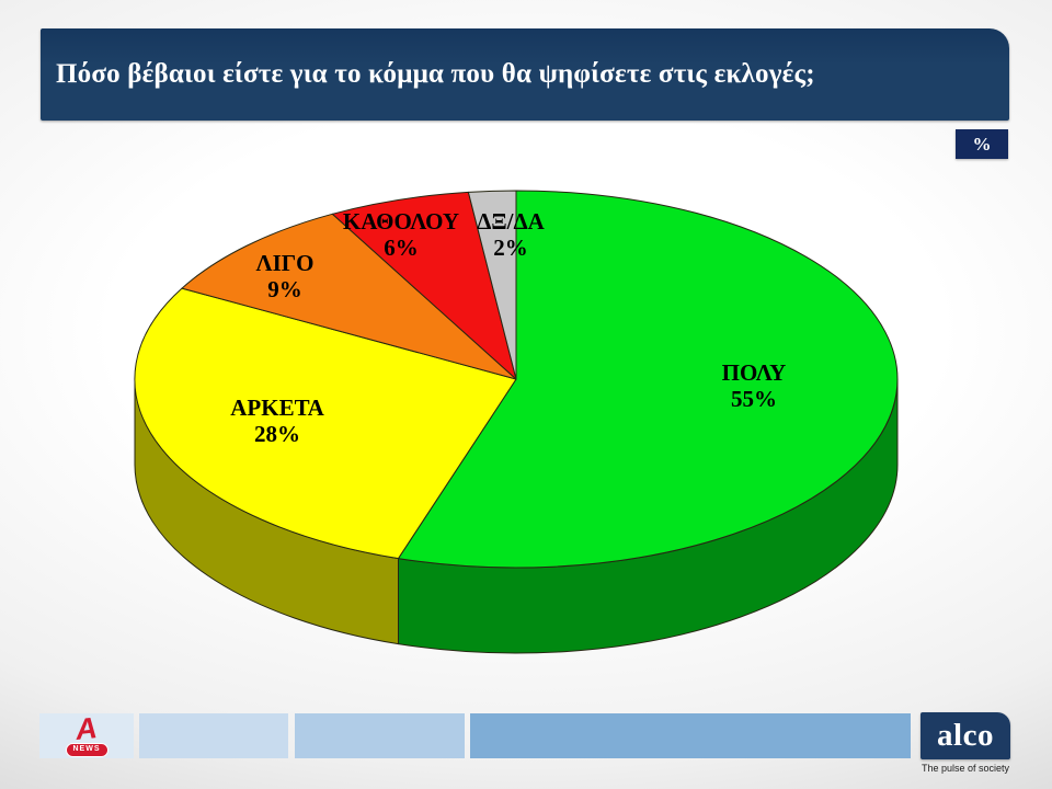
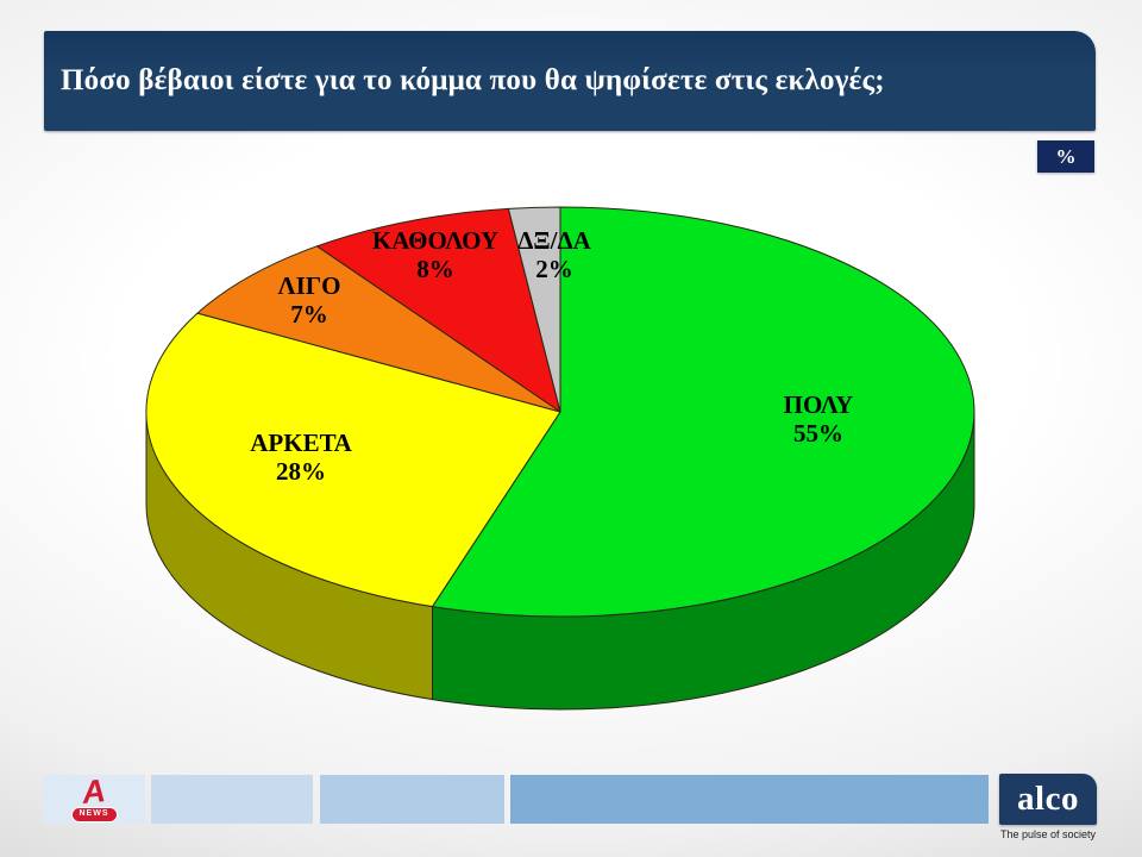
ΛΙΓΟ: 9% -> 7%
ΚΑΘΟΛΟΥ: 6% -> 8%
